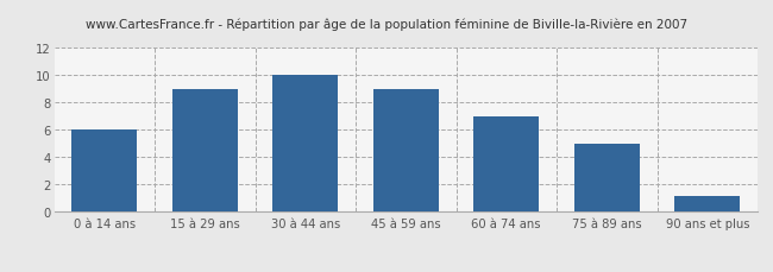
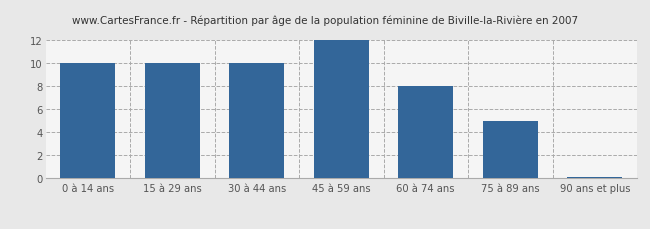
0 à 14 ans: 6.0 -> 10.0
15 à 29 ans: 9.0 -> 10.0
45 à 59 ans: 9.0 -> 12.0
60 à 74 ans: 7.0 -> 8.0
90 ans et plus: 1.2 -> 0.1
